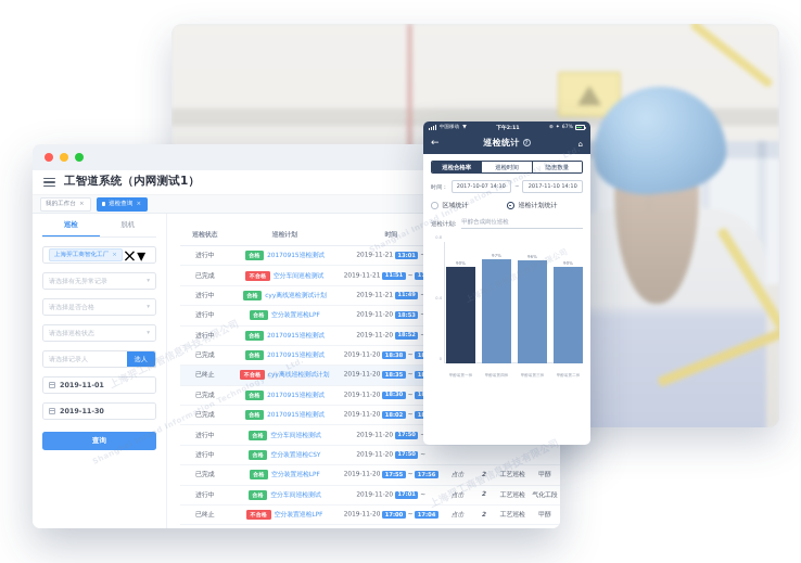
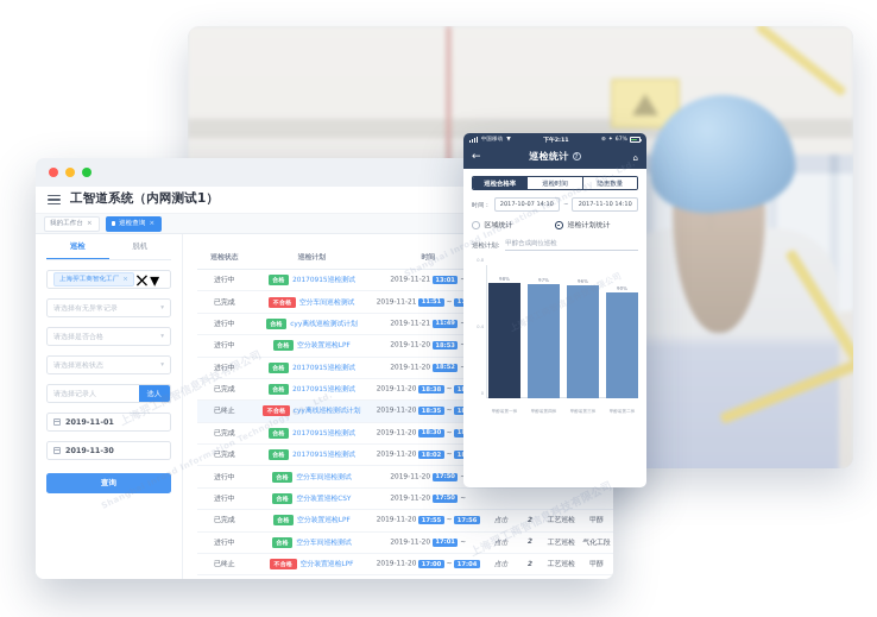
甲醇装置一班: 90% -> 98%
